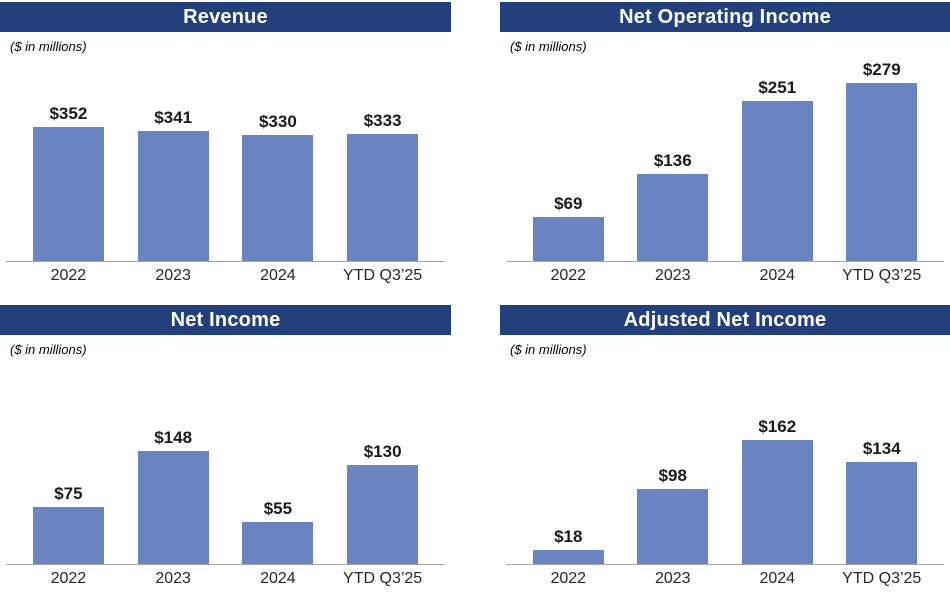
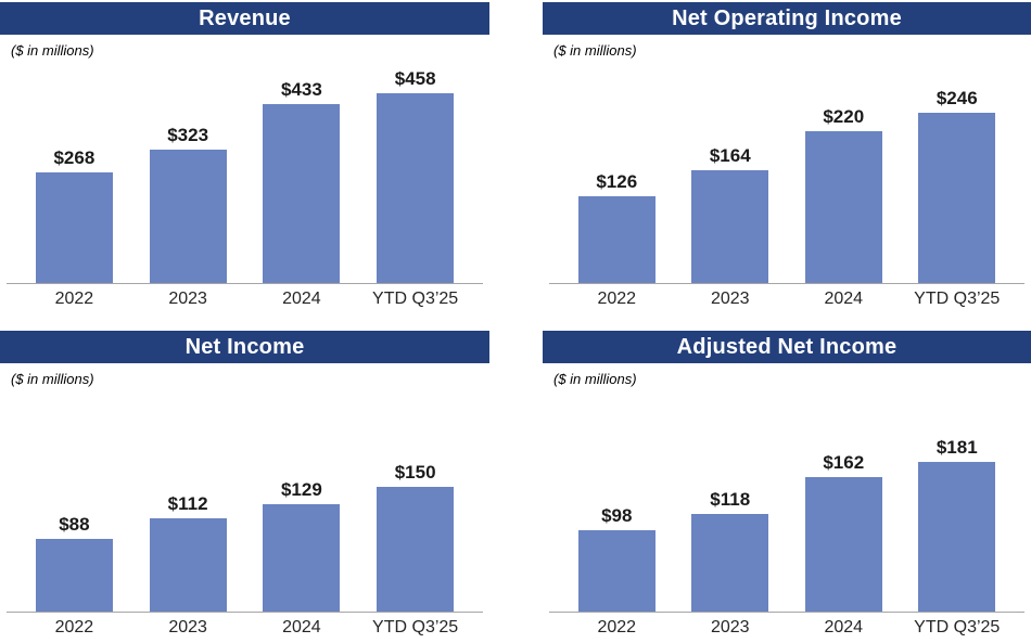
Revenue/2022: $352 -> $268
Revenue/2023: $341 -> $323
Revenue/2024: $330 -> $433
Revenue/YTD Q3’25: $333 -> $458
Net Operating Income/2022: $69 -> $126
Net Operating Income/2023: $136 -> $164
Net Operating Income/2024: $251 -> $220
Net Operating Income/YTD Q3’25: $279 -> $246
Net Income/2022: $75 -> $88
Net Income/2023: $148 -> $112
Net Income/2024: $55 -> $129
Net Income/YTD Q3’25: $130 -> $150
Adjusted Net Income/2022: $18 -> $98
Adjusted Net Income/2023: $98 -> $118
Adjusted Net Income/YTD Q3’25: $134 -> $181
